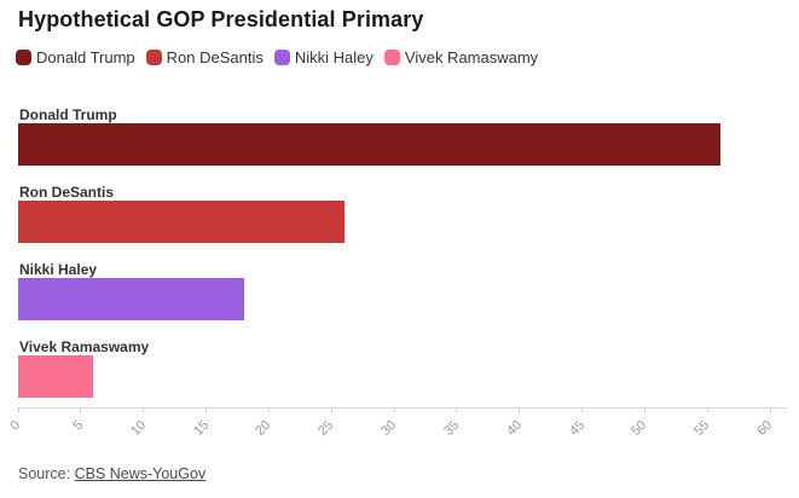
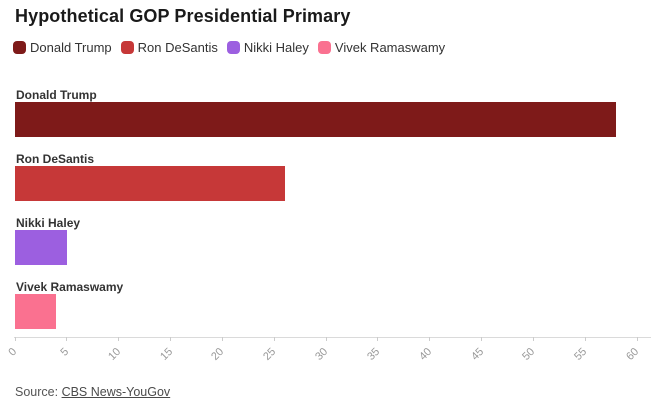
Donald Trump: 56 -> 58
Nikki Haley: 18 -> 5
Vivek Ramaswamy: 6 -> 4
